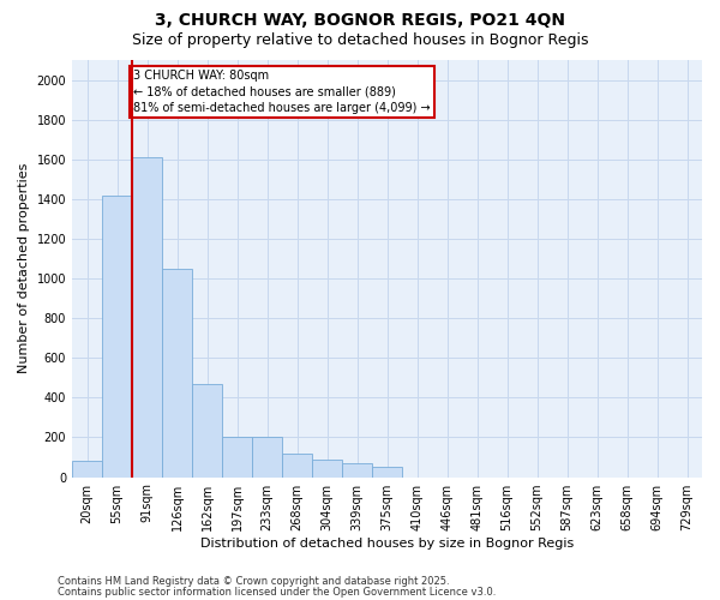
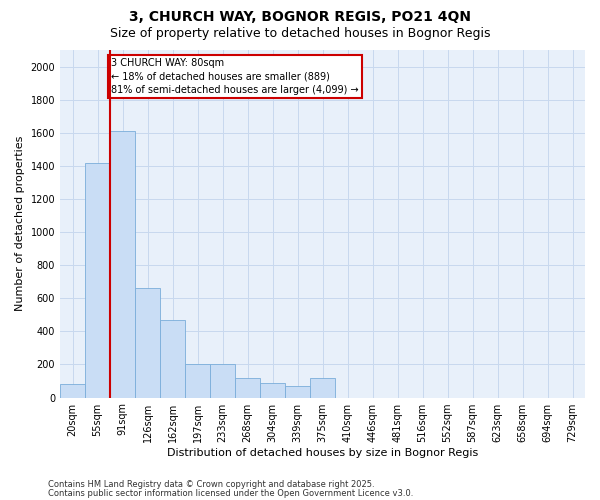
126sqm: 1050 -> 660
375sqm: 50 -> 120
